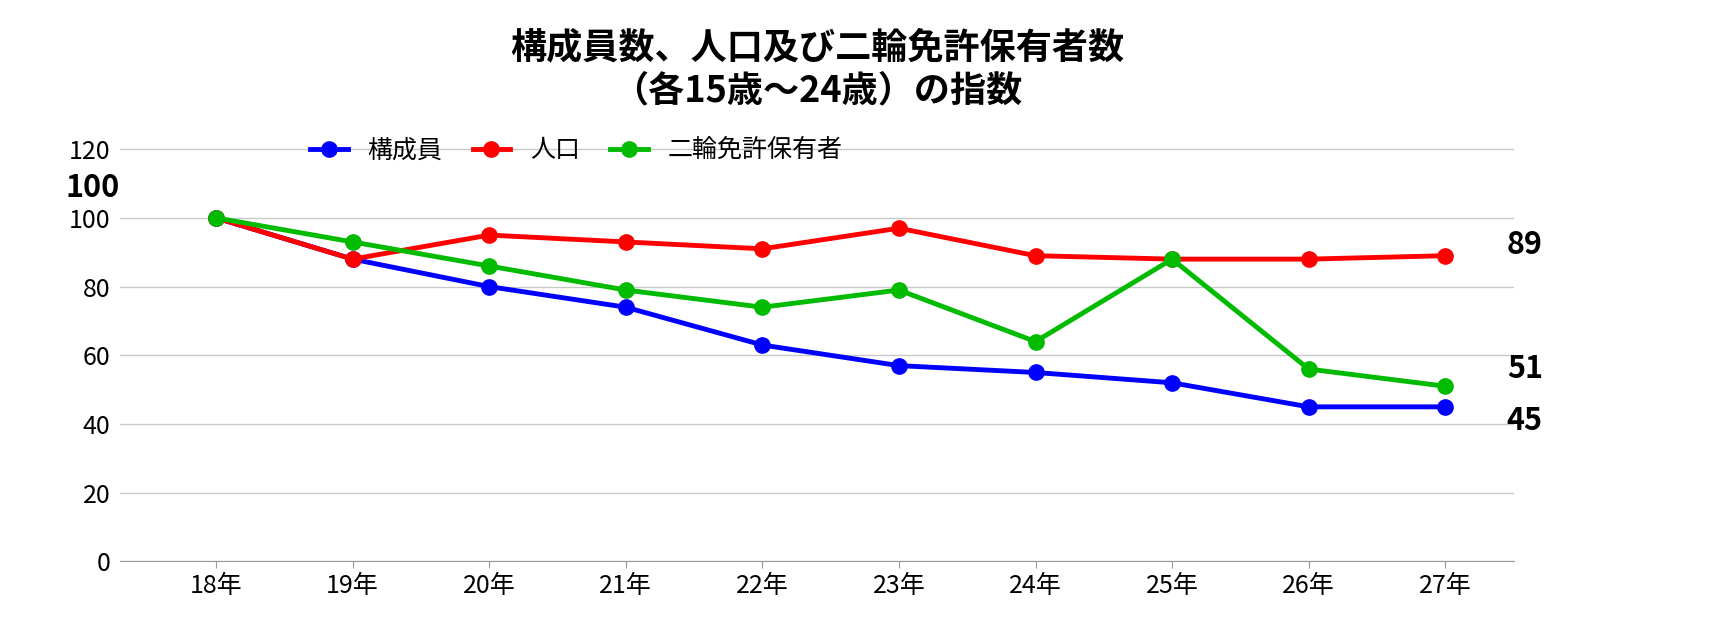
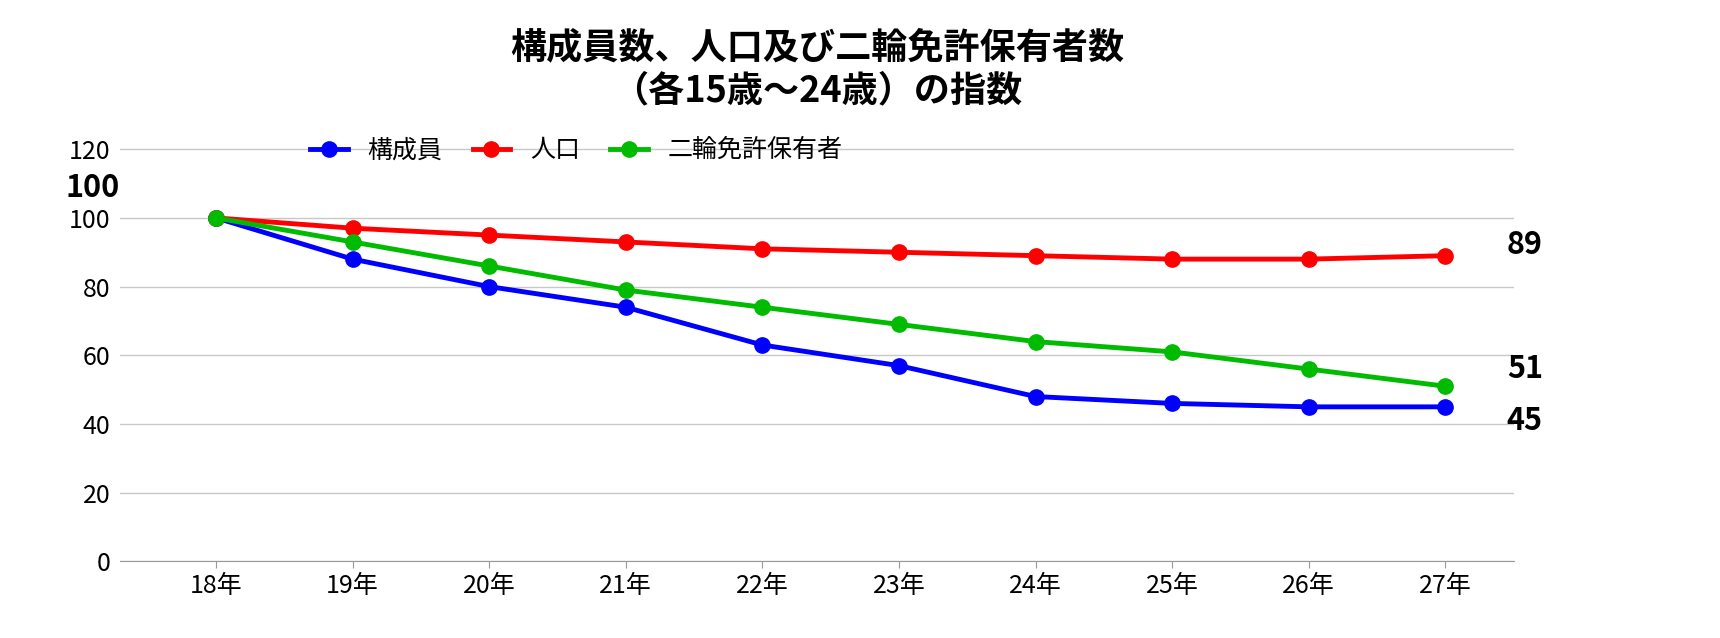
人口/19年: 88 -> 97
人口/23年: 97 -> 90
二輪免許保有者/23年: 79 -> 69
構成員/24年: 55 -> 48
構成員/25年: 52 -> 46
二輪免許保有者/25年: 88 -> 61
